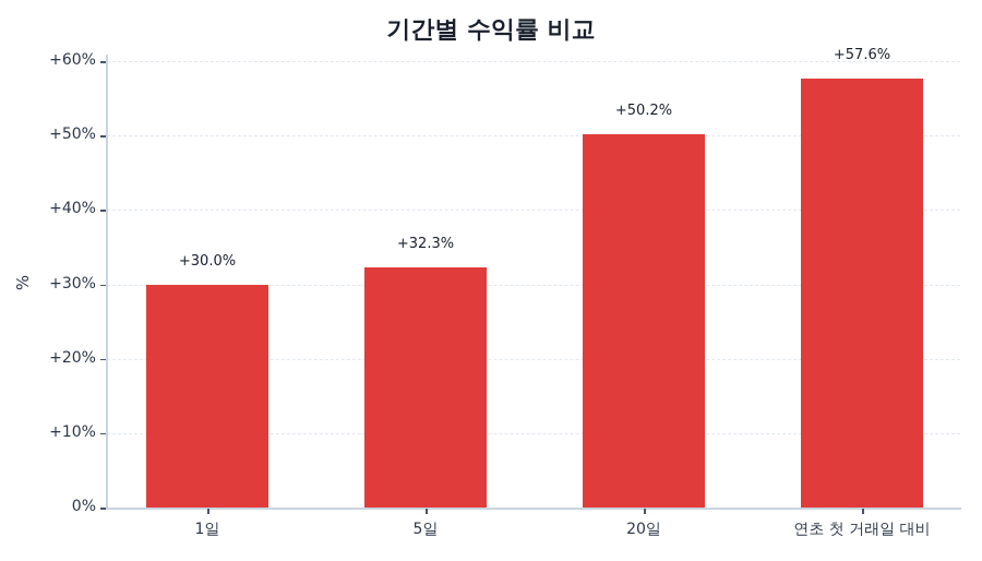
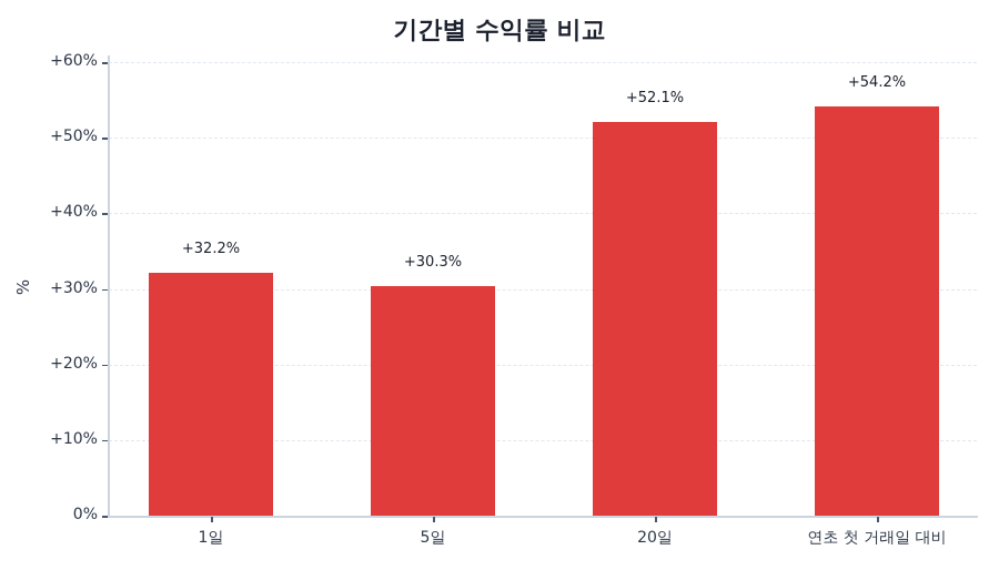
1일: +30.0% -> +32.2%
5일: +32.3% -> +30.3%
20일: +50.2% -> +52.1%
연초 첫 거래일 대비: +57.6% -> +54.2%
